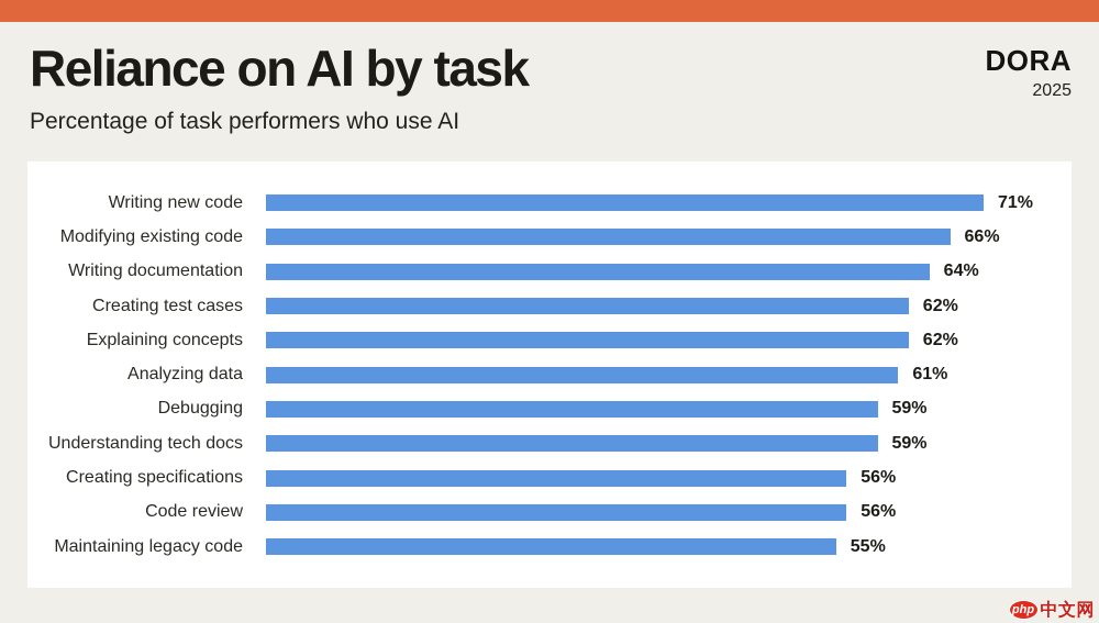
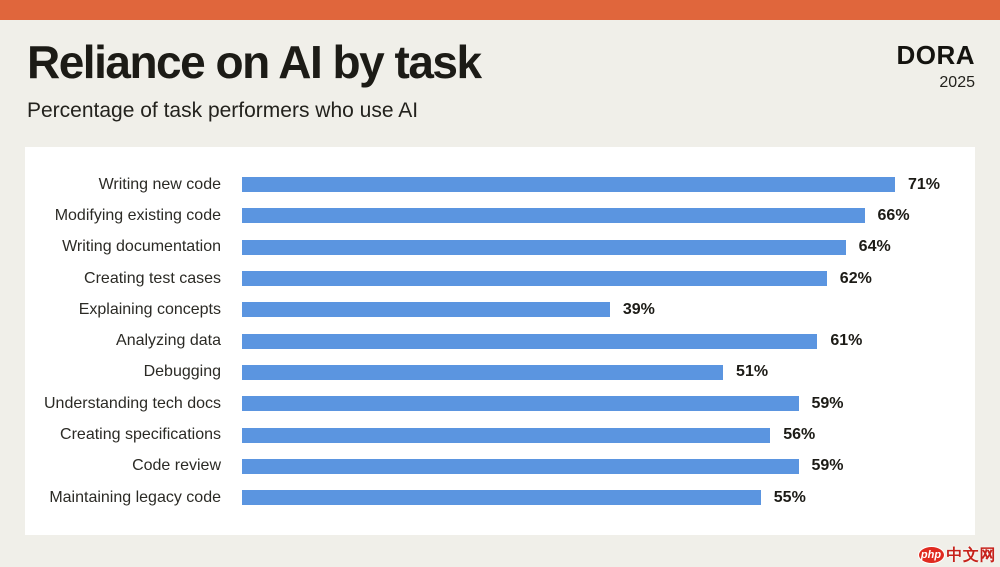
Explaining concepts: 62% -> 39%
Debugging: 59% -> 51%
Code review: 56% -> 59%
